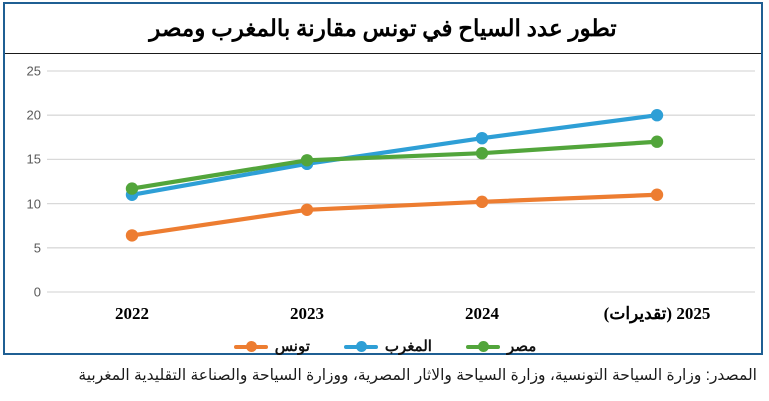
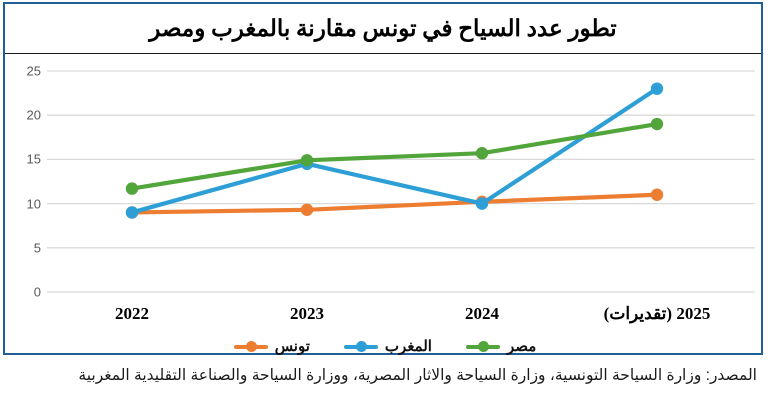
تونس/2022: 6 -> 9
المغرب/2022: 11 -> 9
المغرب/2024: 17 -> 10
المغرب/2025 (تقديرات): 20 -> 23
مصر/2025 (تقديرات): 17 -> 19
